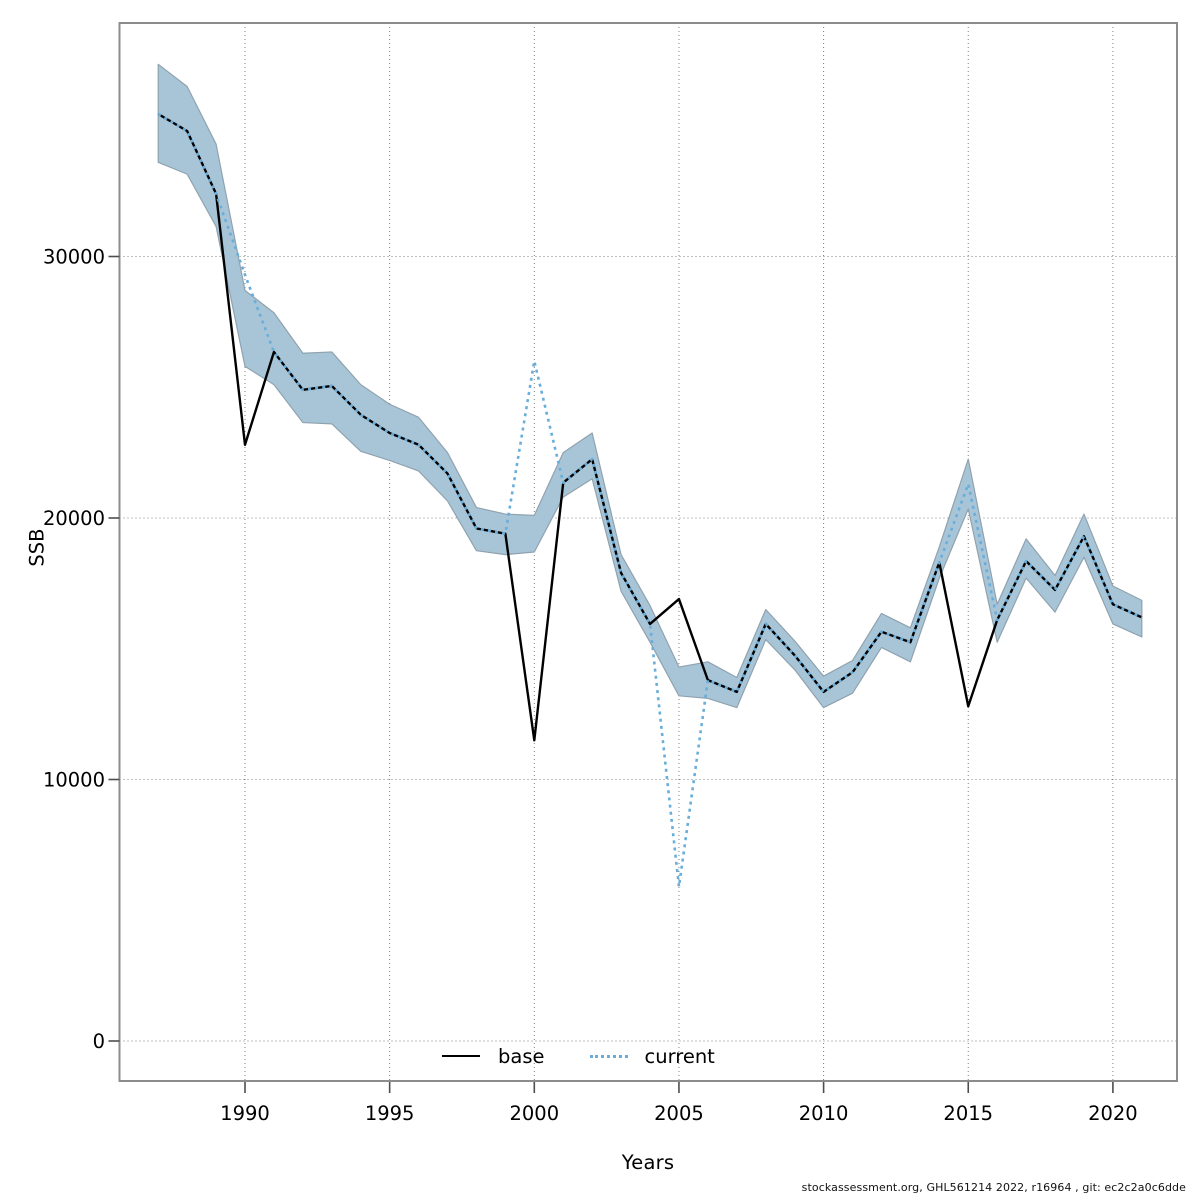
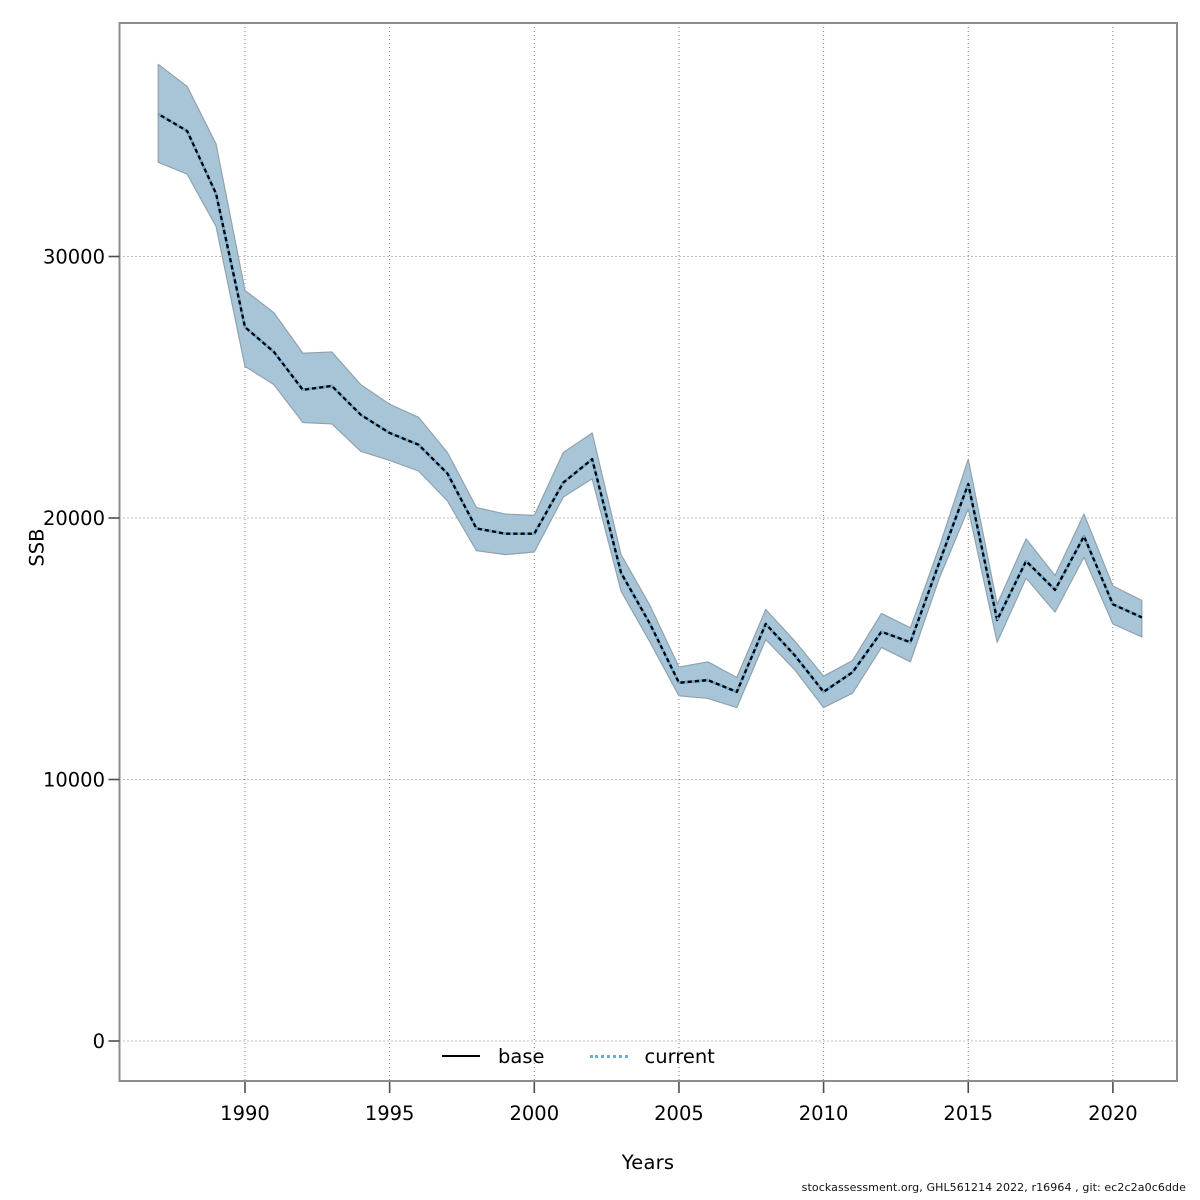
base/1990: 22800 -> 27300
current/1990: 29300 -> 27300
base/2000: 11500 -> 19400
current/2000: 26000 -> 19400
base/2005: 16900 -> 13700
current/2005: 5900 -> 13700
base/2015: 12800 -> 21300
